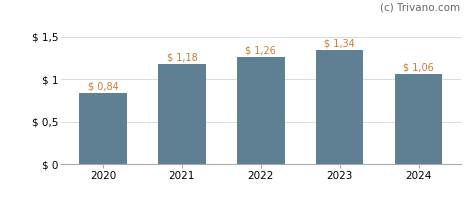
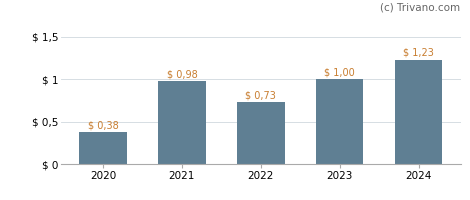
2020: 0,84 -> 0,38
2021: 1,18 -> 0,98
2022: 1,26 -> 0,73
2023: 1,34 -> 1,00
2024: 1,06 -> 1,23
